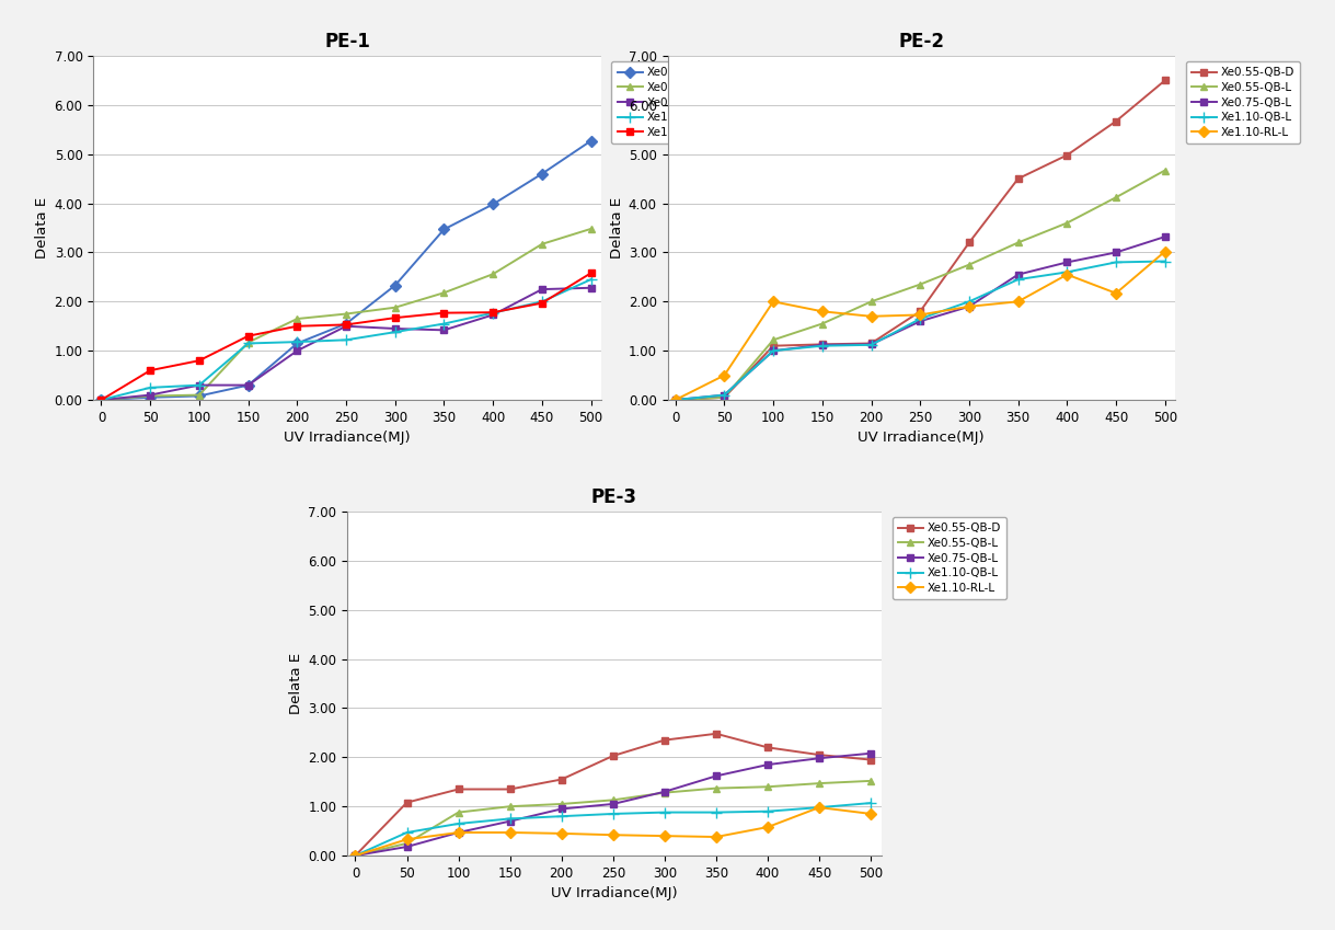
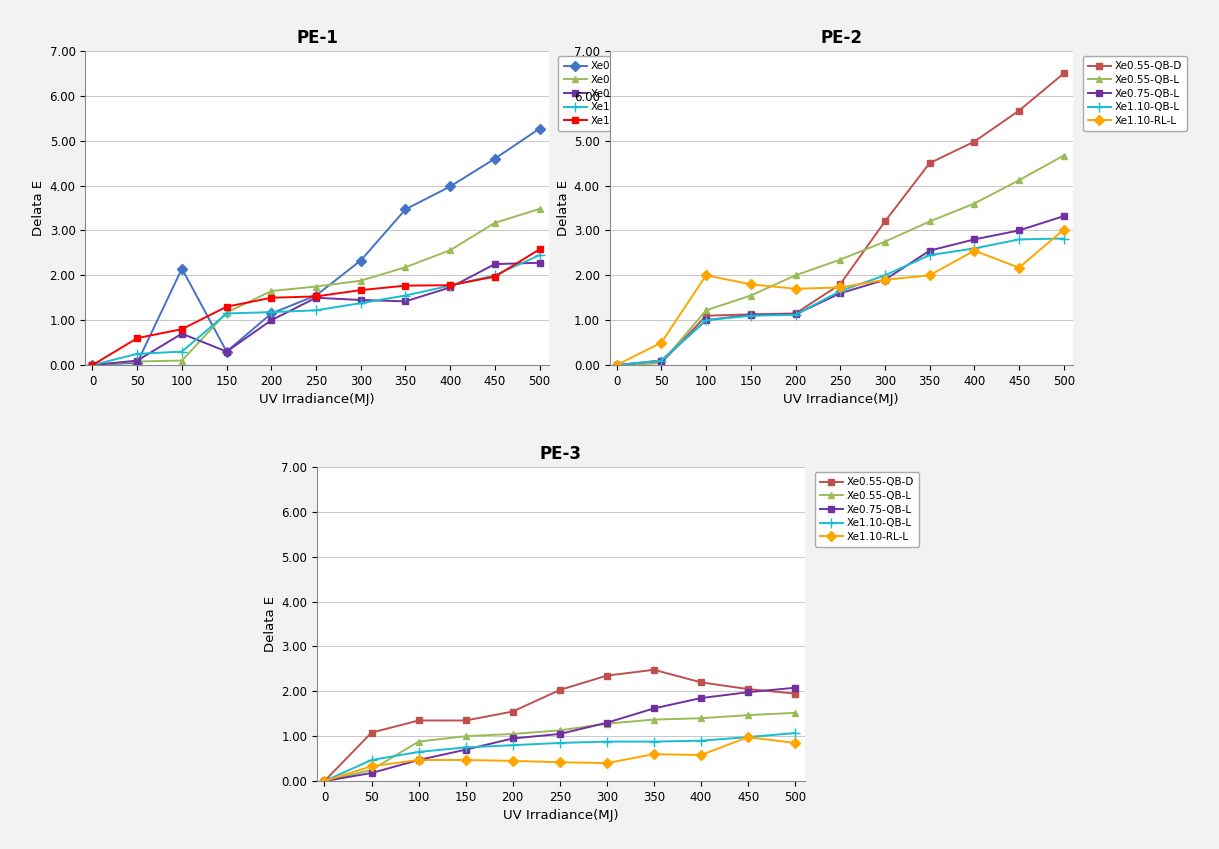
PE-1/Xe0.55-QB-D/100: 0.08 -> 2.15
PE-1/Xe0.75-QB-L/100: 0.30 -> 0.70
PE-3/Xe1.10-RL-L/350: 0.38 -> 0.60
